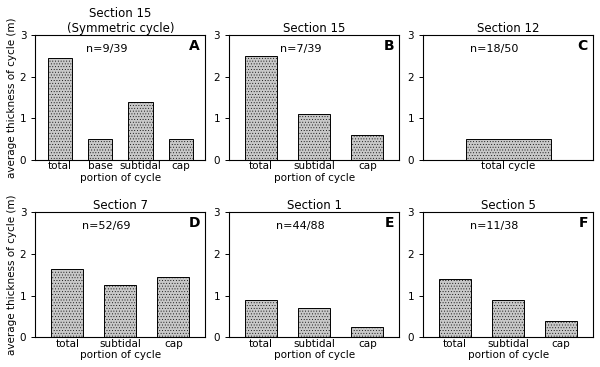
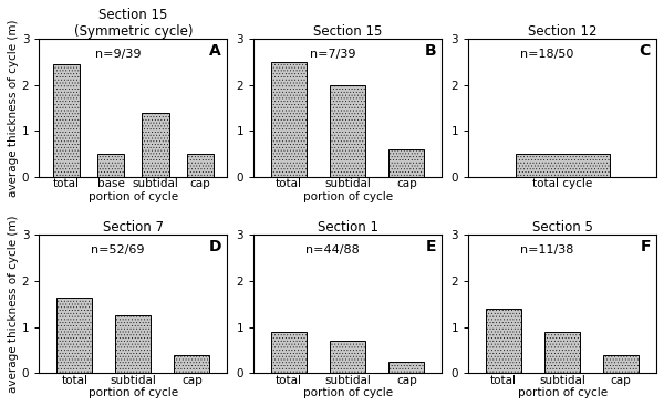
Section 15/subtidal: 1.1 -> 2.0
Section 7/cap: 1.45 -> 0.40
